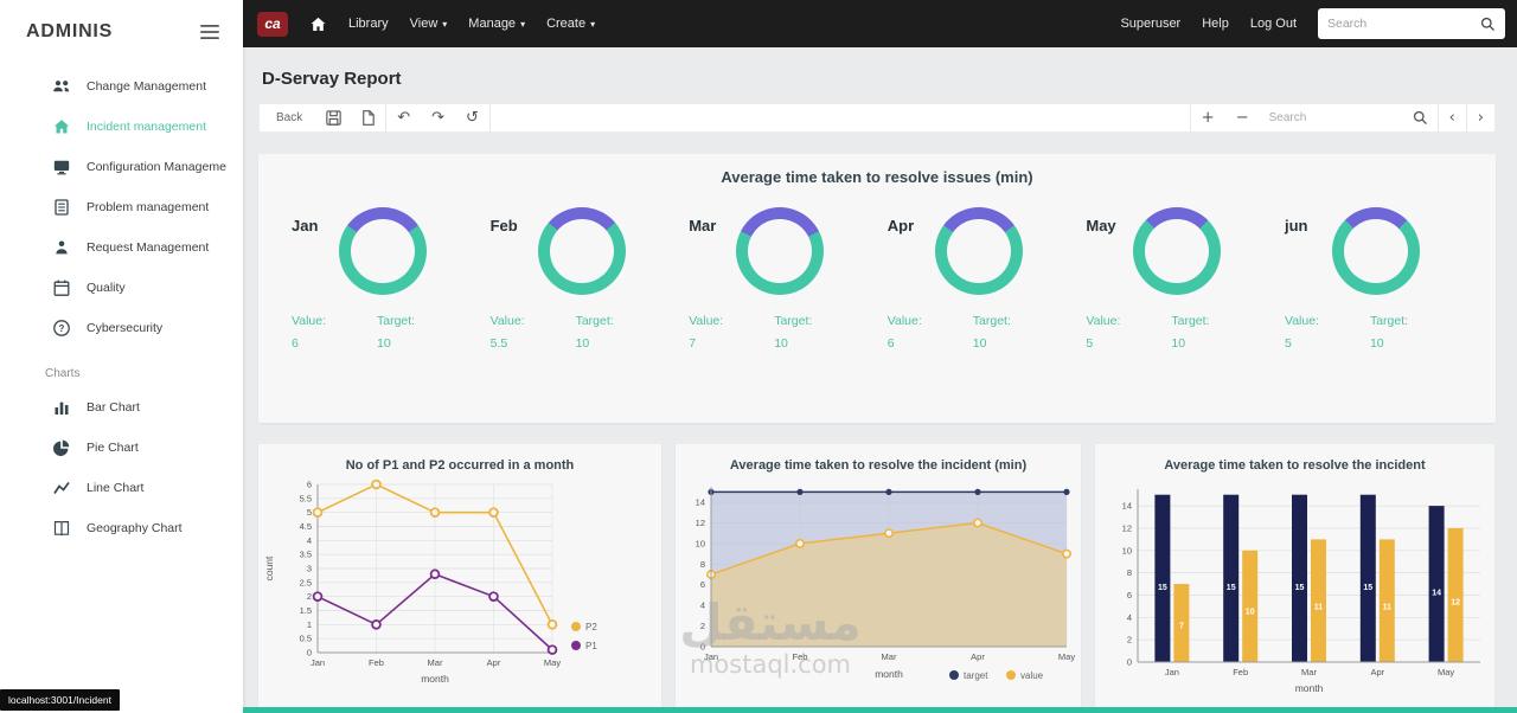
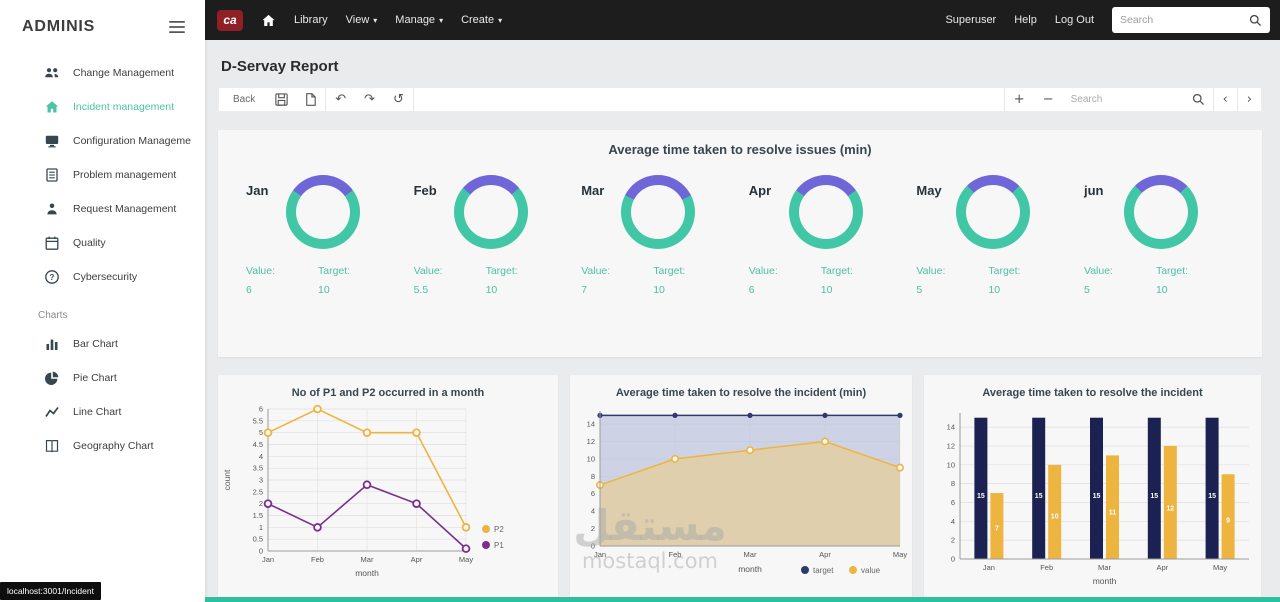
Average time taken to resolve the incident/value/Apr: 11 -> 12
Average time taken to resolve the incident/target/May: 14 -> 15
Average time taken to resolve the incident/value/May: 12 -> 9
